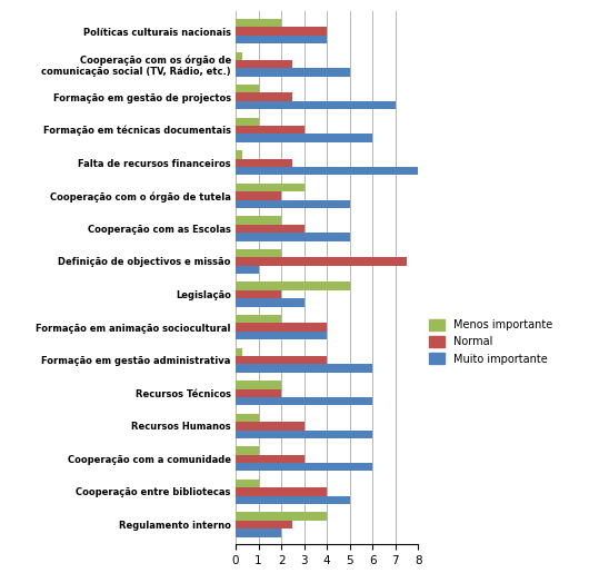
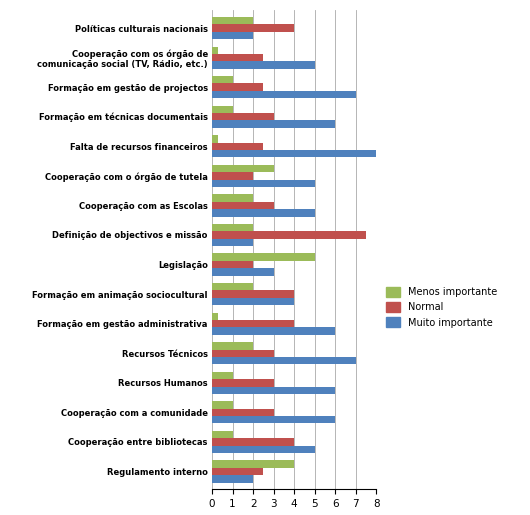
Muito importante/Políticas culturais nacionais: 4 -> 2
Muito importante/Definição de objectivos e missão: 1 -> 2
Normal/Recursos Técnicos: 2.0 -> 3.0
Muito importante/Recursos Técnicos: 6 -> 7
